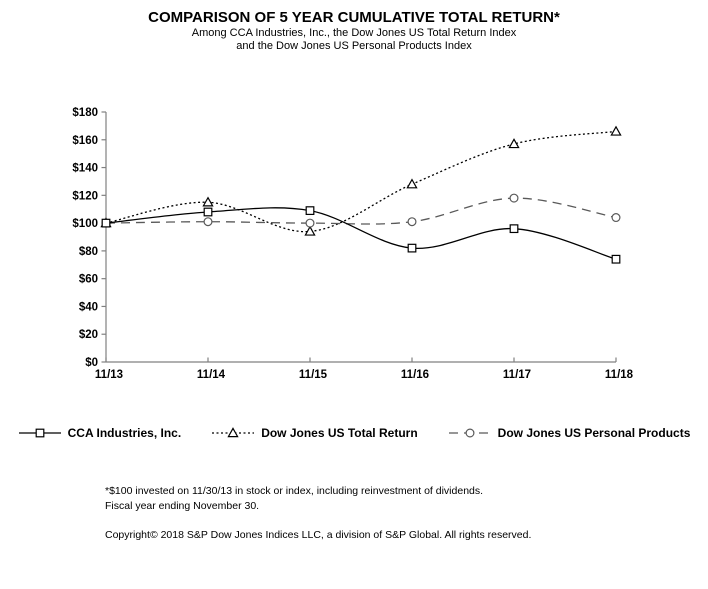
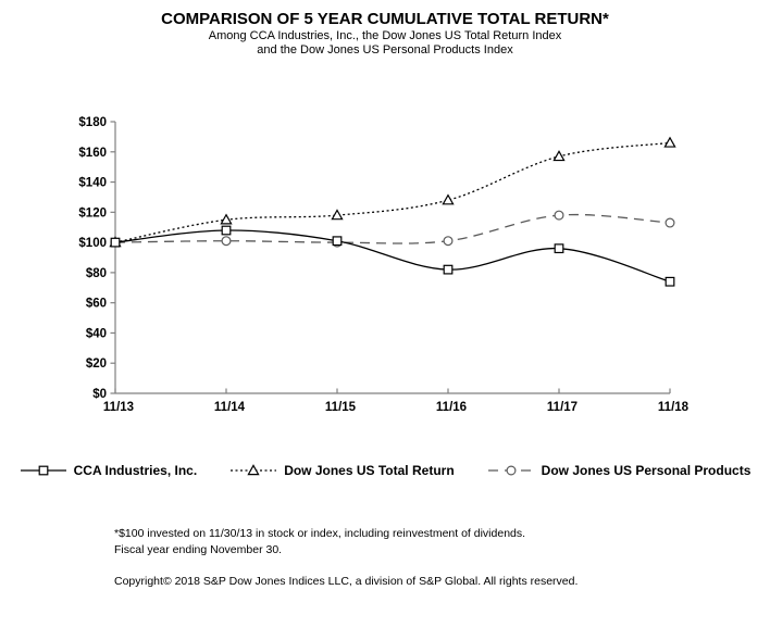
Dow Jones US Total Return/11/15: $94 -> $118
CCA Industries, Inc./11/15: $109 -> $101
Dow Jones US Personal Products/11/18: $104 -> $113
